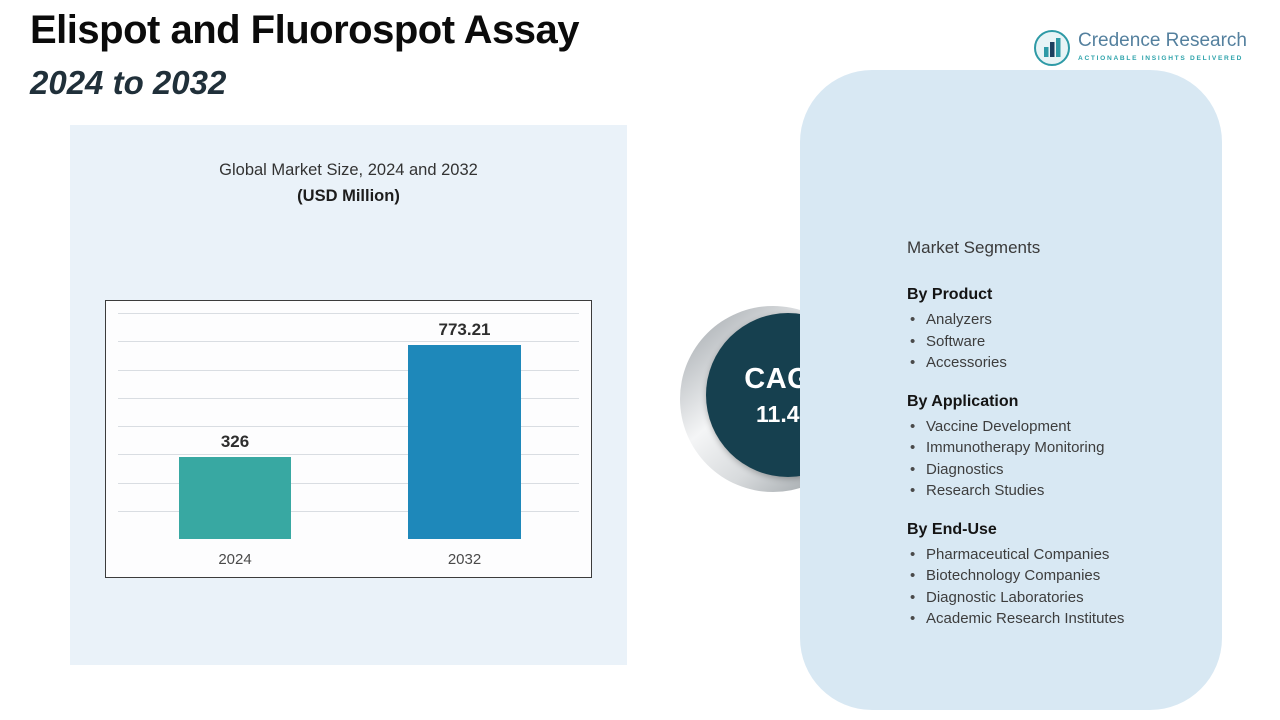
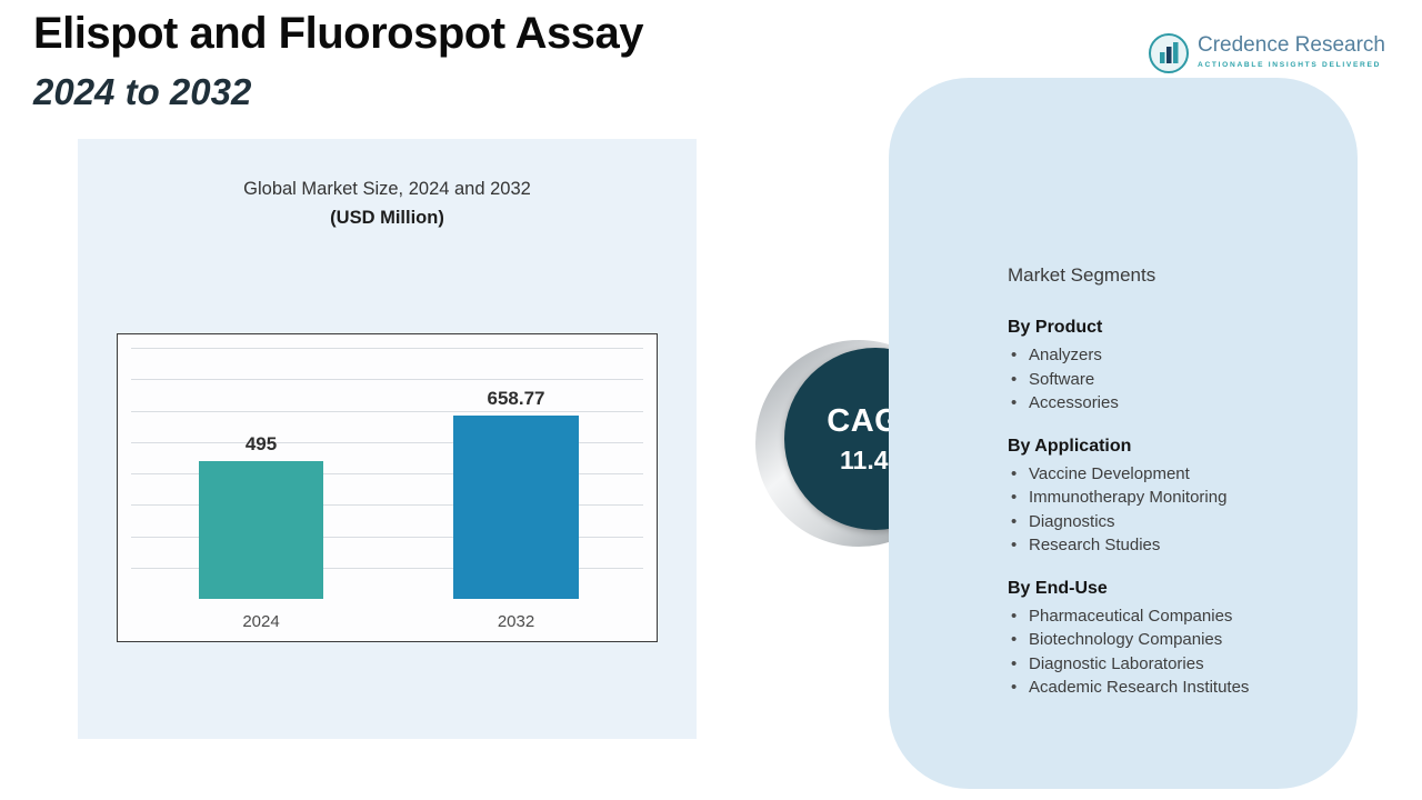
2024: 326 -> 495
2032: 773.21 -> 658.77
